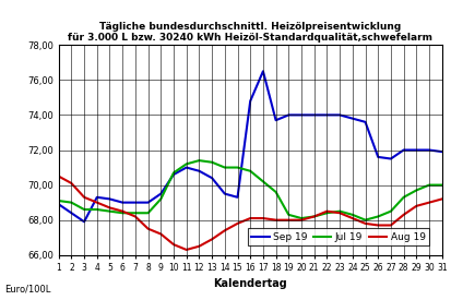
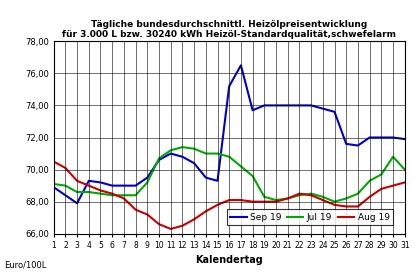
Sep 19/16: 74,8 -> 75,2
Jul 19/30: 70,0 -> 70,8
